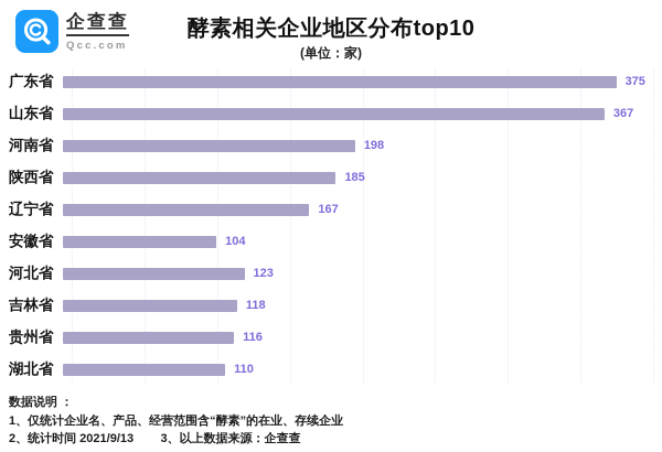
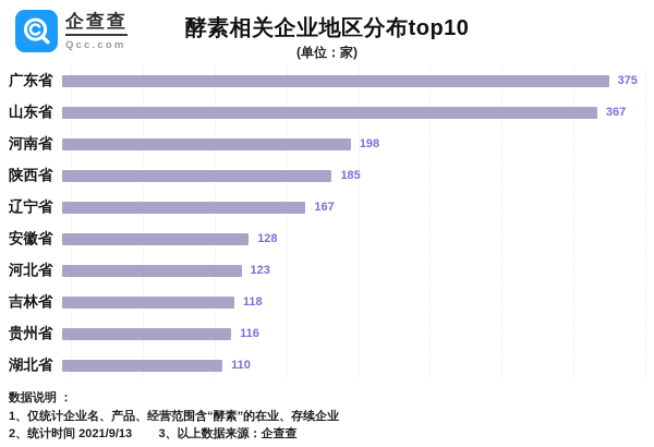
安徽省: 104 -> 128
